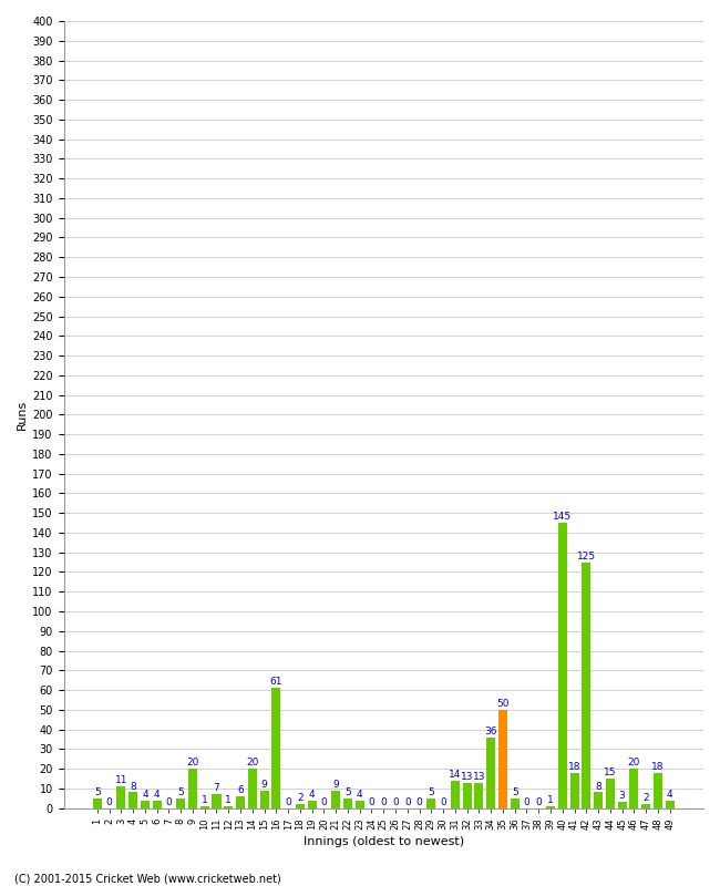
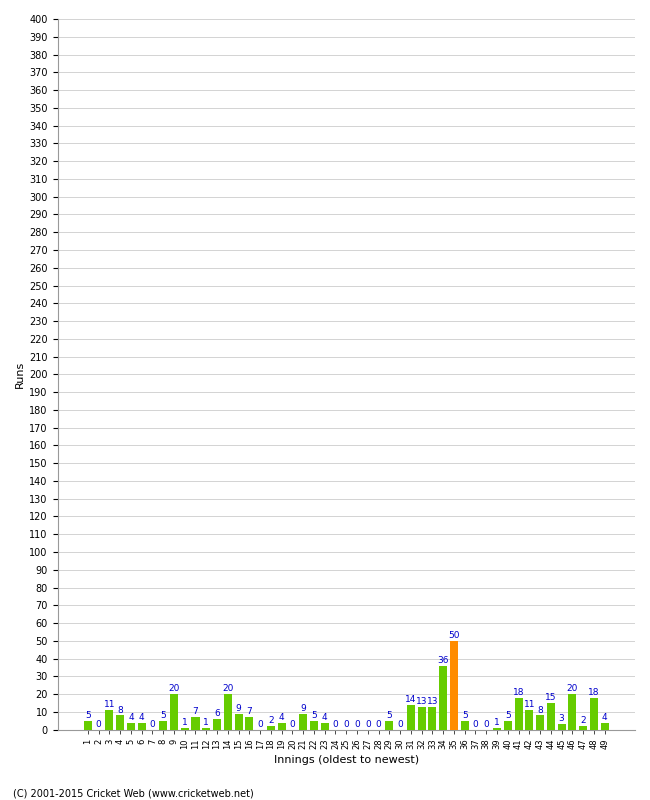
16: 61 -> 7
40: 145 -> 5
42: 125 -> 11
